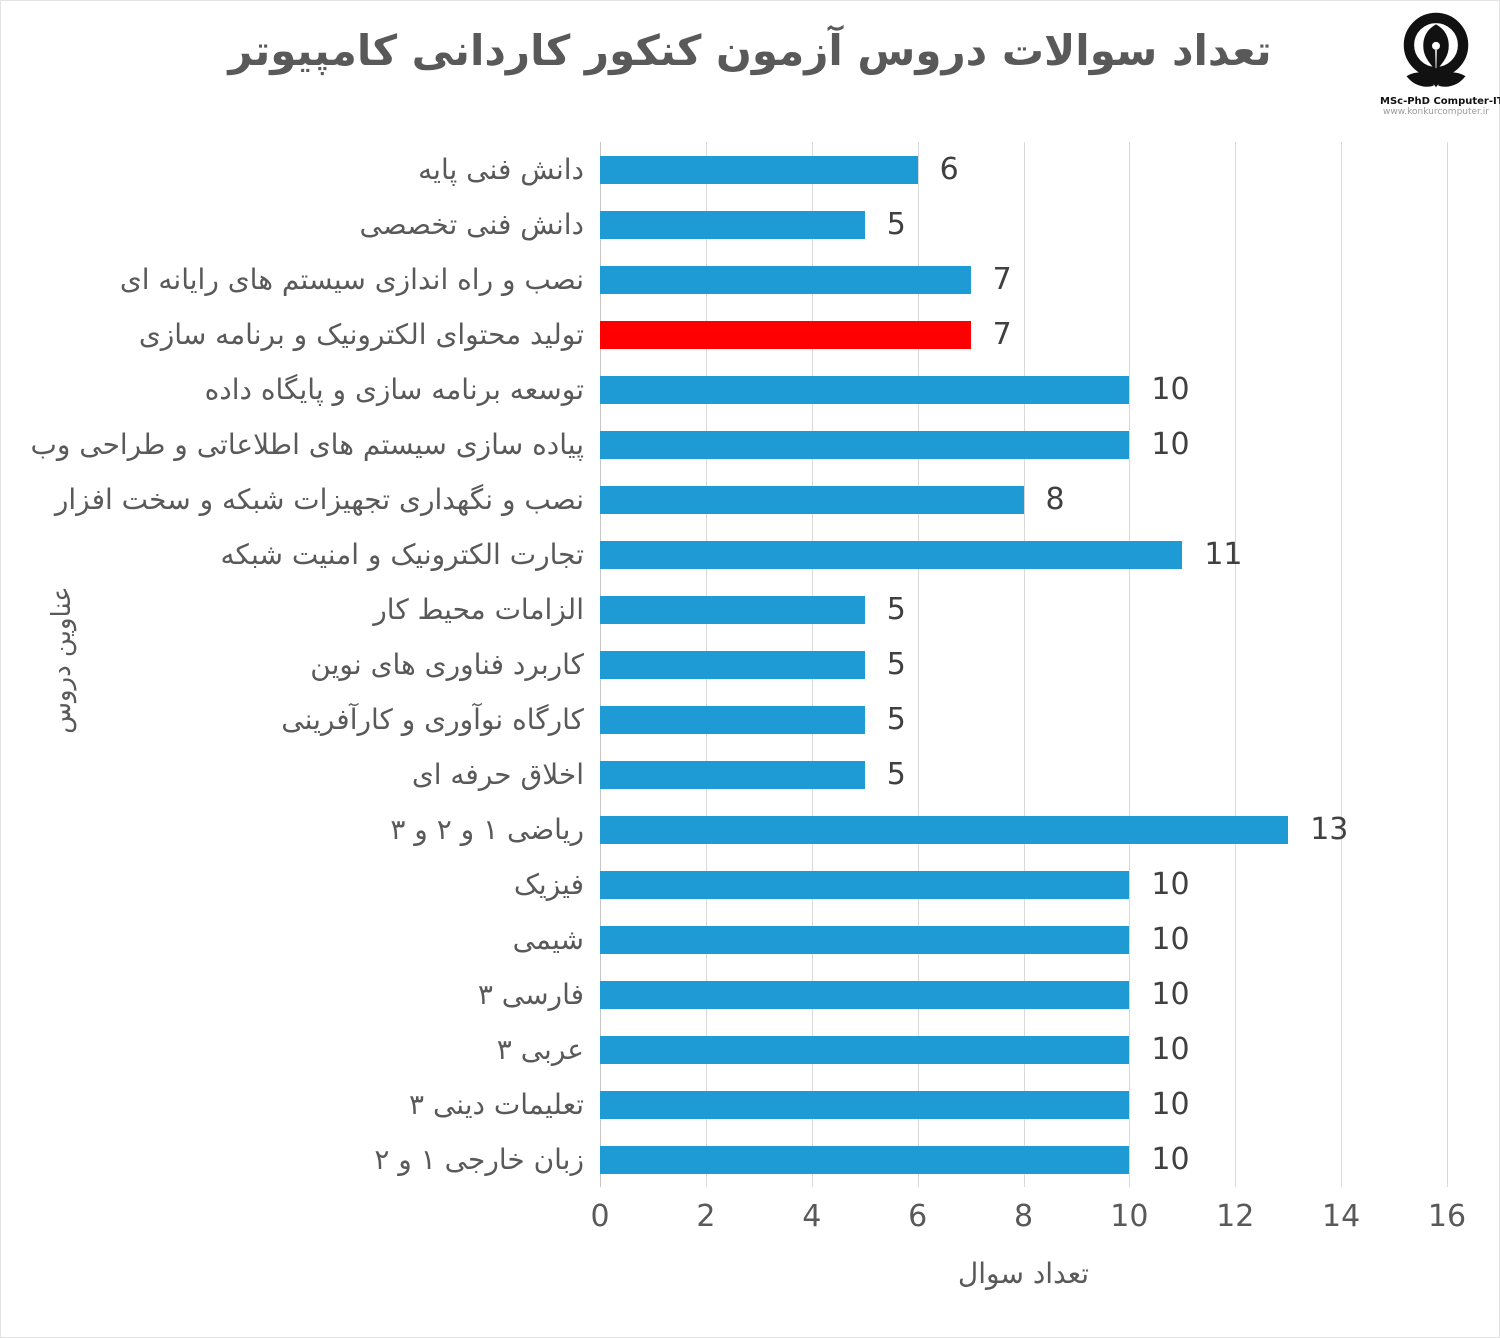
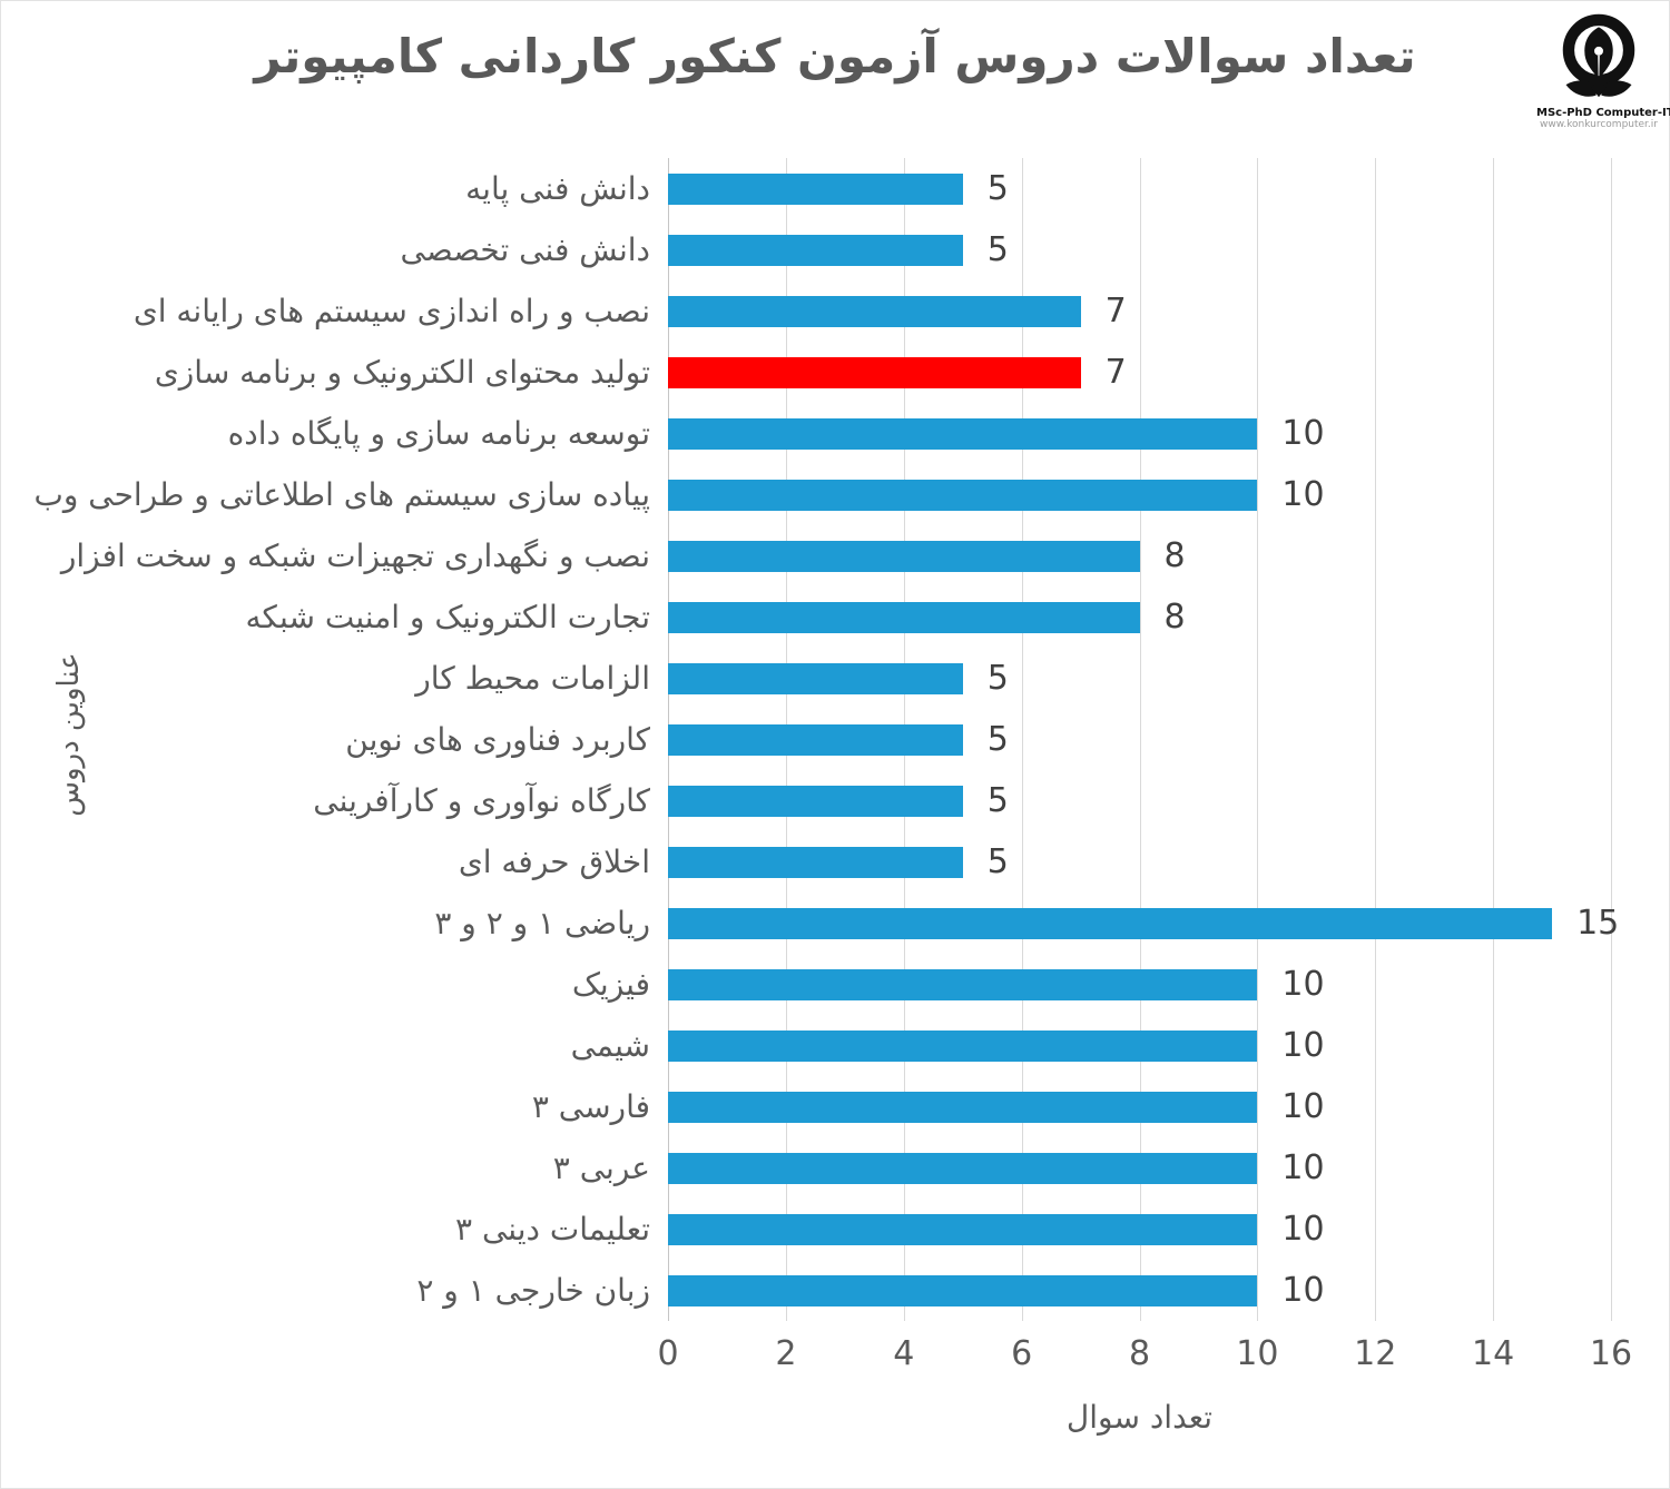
دانش فنی پایه: 6 -> 5
تجارت الکترونیک و امنیت شبکه: 11 -> 8
ریاضی ۱ و ۲ و ۳: 13 -> 15
